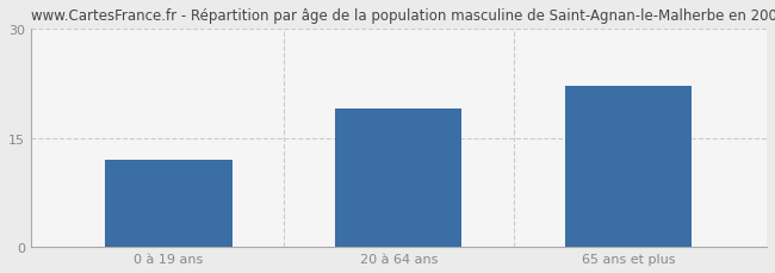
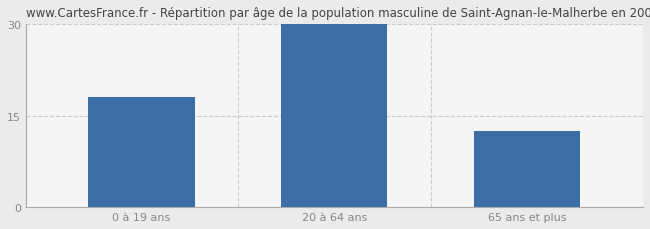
0 à 19 ans: 12.0 -> 18.0
20 à 64 ans: 19.0 -> 30.0
65 ans et plus: 22.2 -> 12.5
